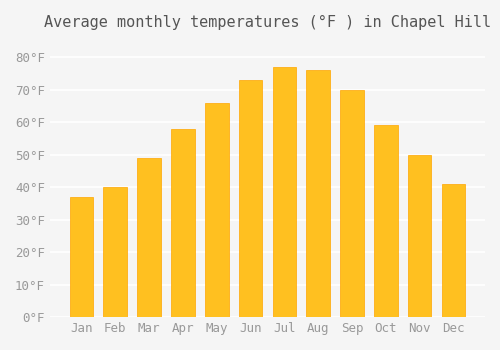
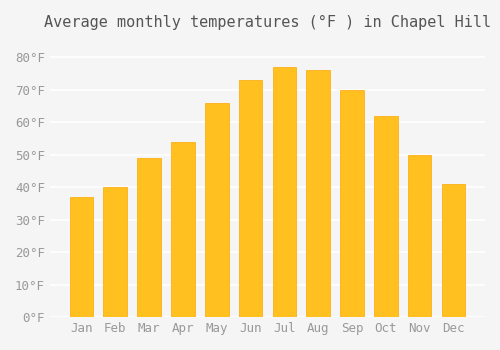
Apr: 58°F -> 54°F
Oct: 59°F -> 62°F
